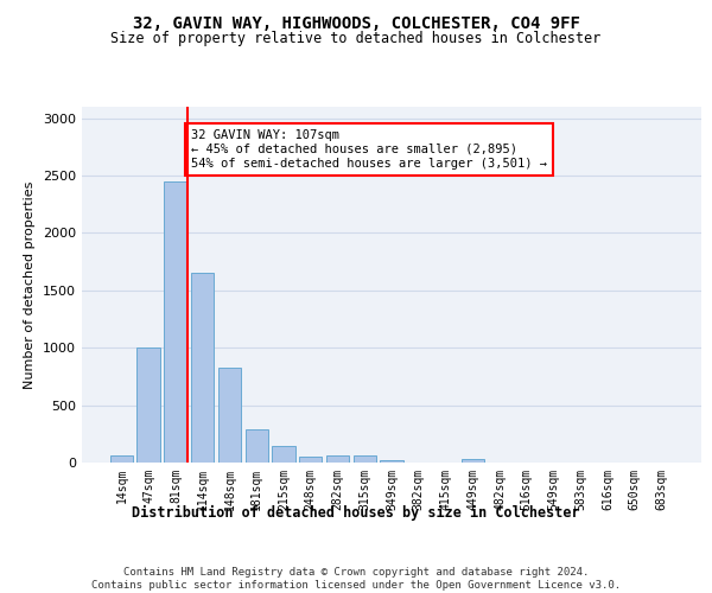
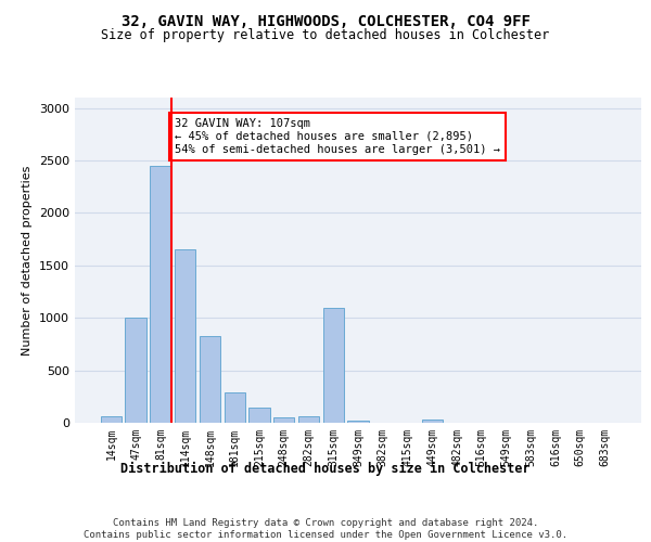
315sqm: 60 -> 1100
